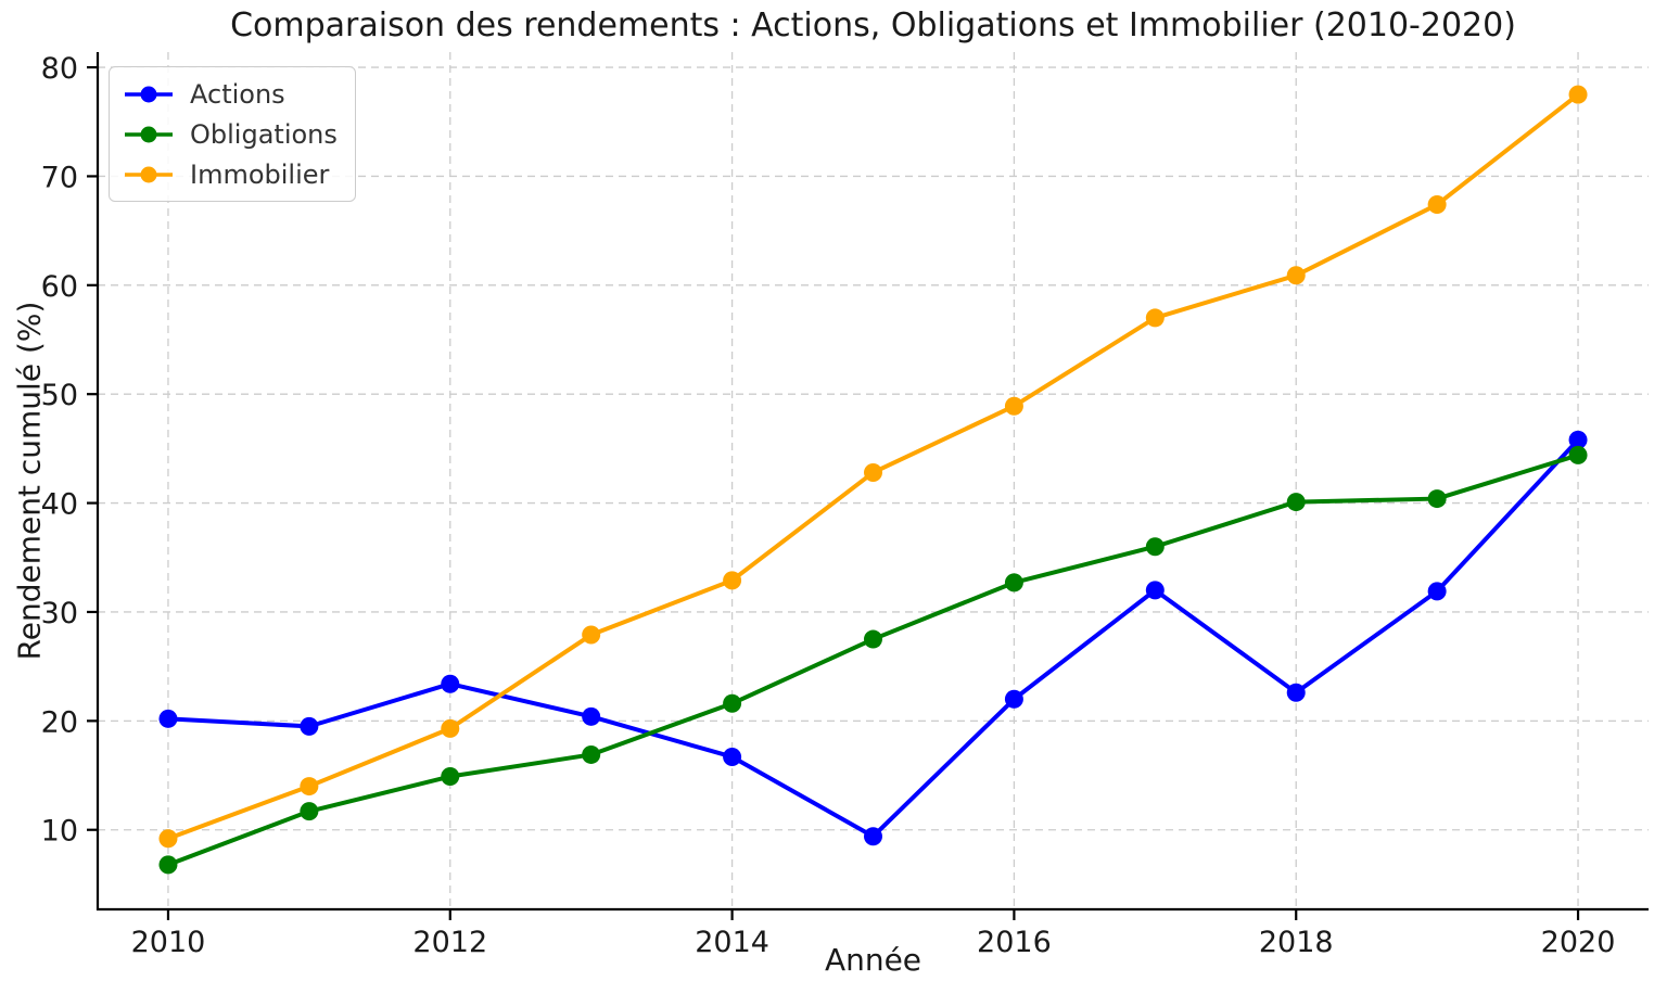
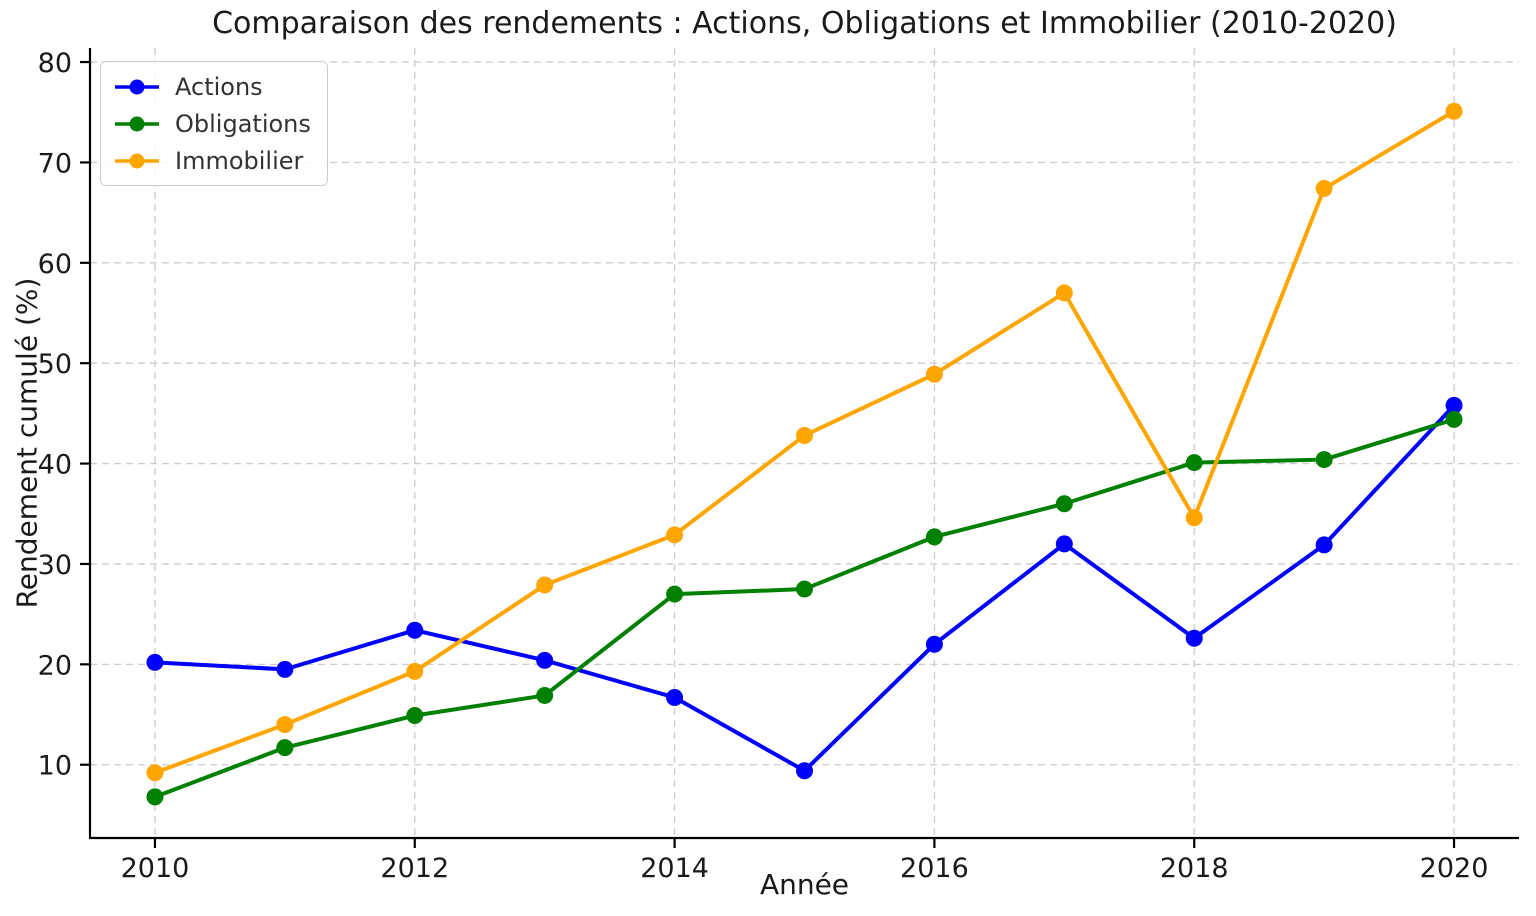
Obligations/2014: 21.6 -> 27.0
Immobilier/2018: 60.9 -> 34.6
Immobilier/2020: 77.5 -> 75.1
